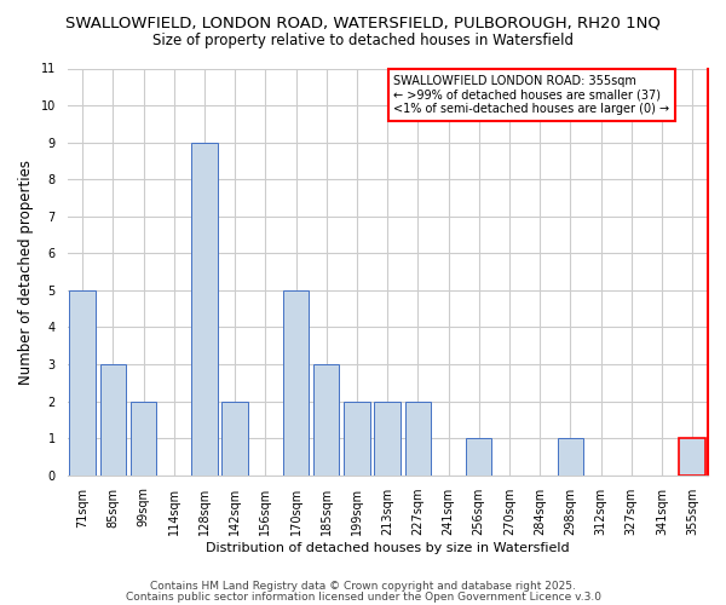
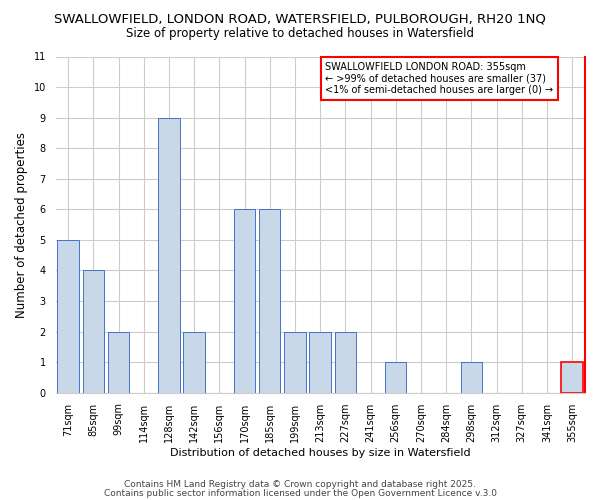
85sqm: 3 -> 4
170sqm: 5 -> 6
185sqm: 3 -> 6
